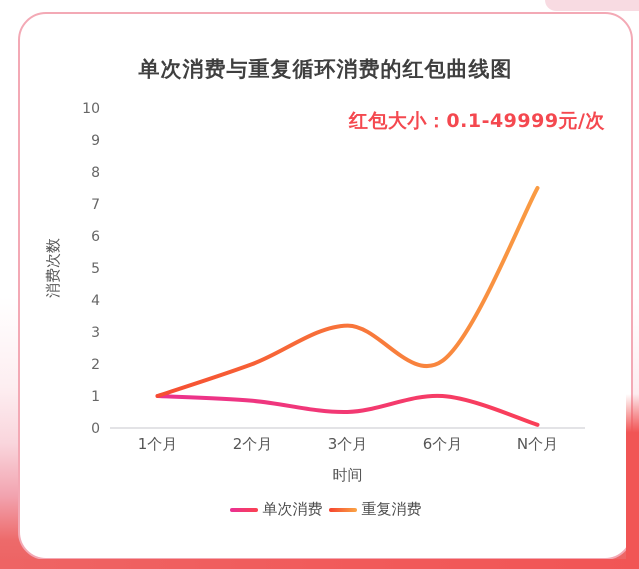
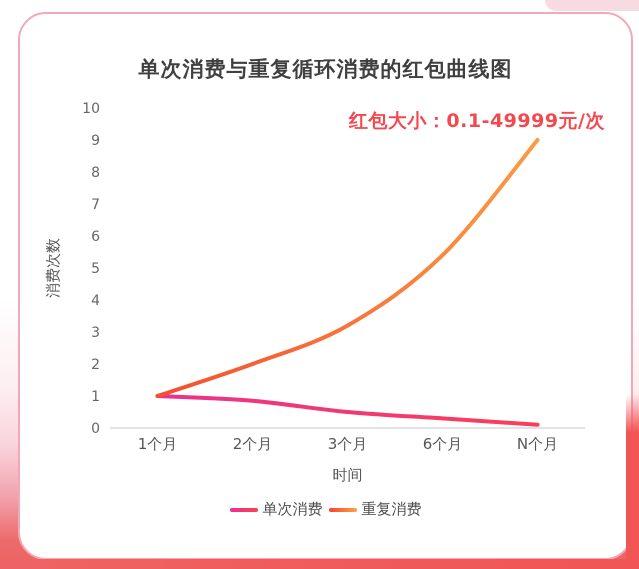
单次消费/6个月: 1.0 -> 0.3
重复消费/6个月: 2.1 -> 5.4
重复消费/N个月: 7.5 -> 9.0
